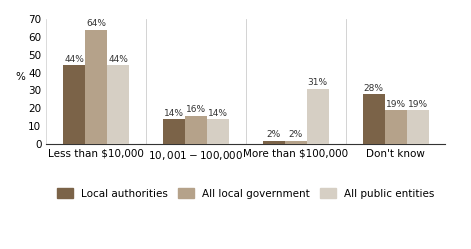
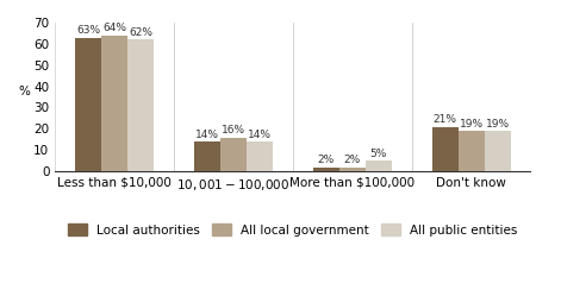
Local authorities/Less than $10,000: 44% -> 63%
All public entities/Less than $10,000: 44% -> 62%
All public entities/More than $100,000: 31% -> 5%
Local authorities/Don't know: 28% -> 21%
